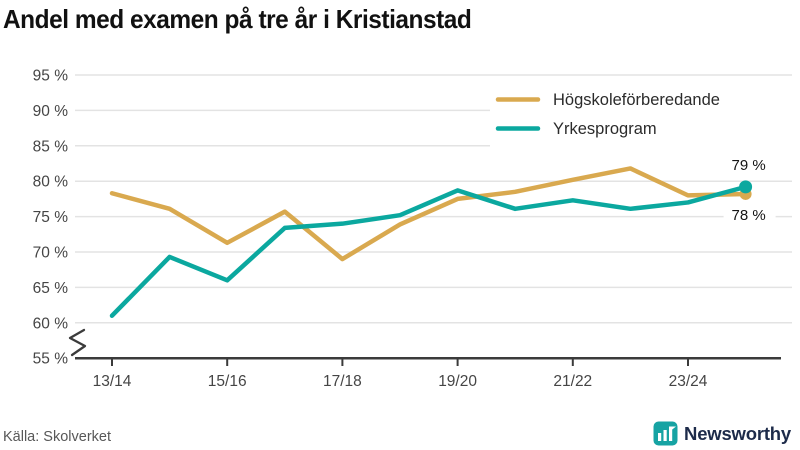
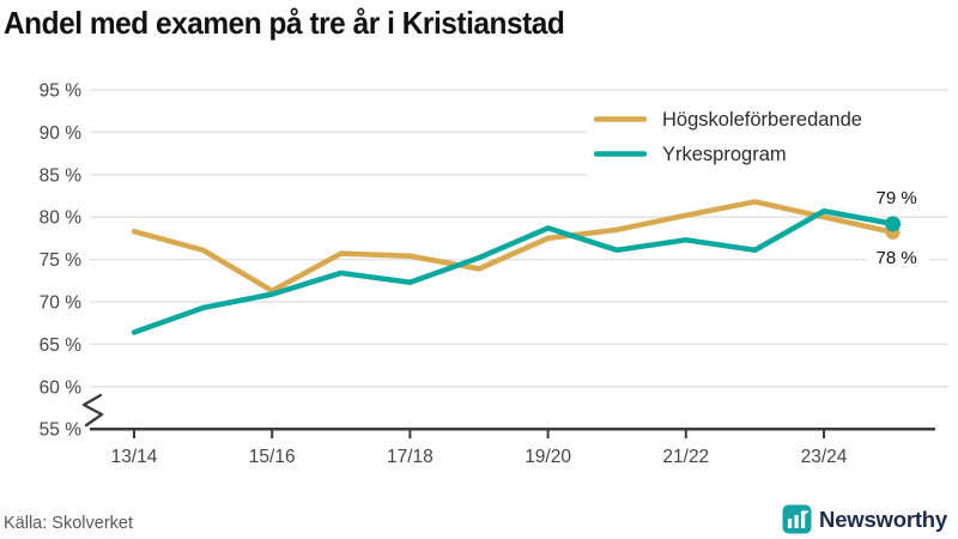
Yrkesprogram/13/14: 61% -> 66%
Yrkesprogram/15/16: 66% -> 71%
Högskoleförberedande/17/18: 69% -> 75%
Yrkesprogram/17/18: 74% -> 72%
Högskoleförberedande/23/24: 78% -> 80%
Yrkesprogram/23/24: 77% -> 81%
